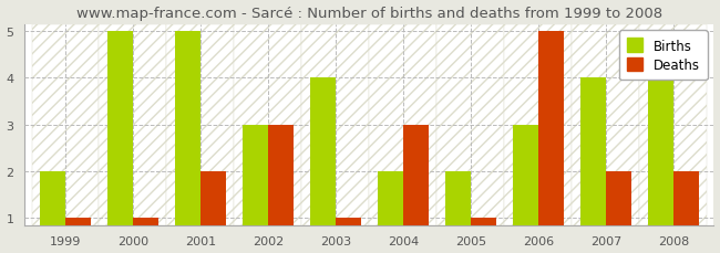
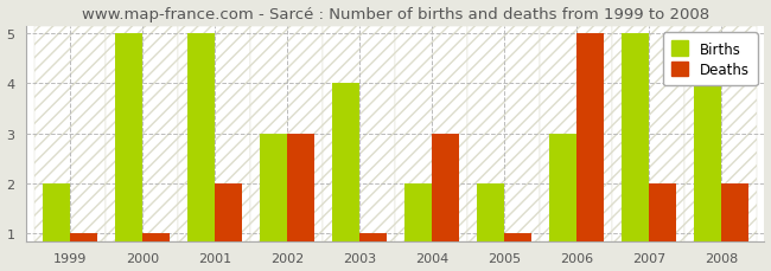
Births/2007: 4 -> 5
